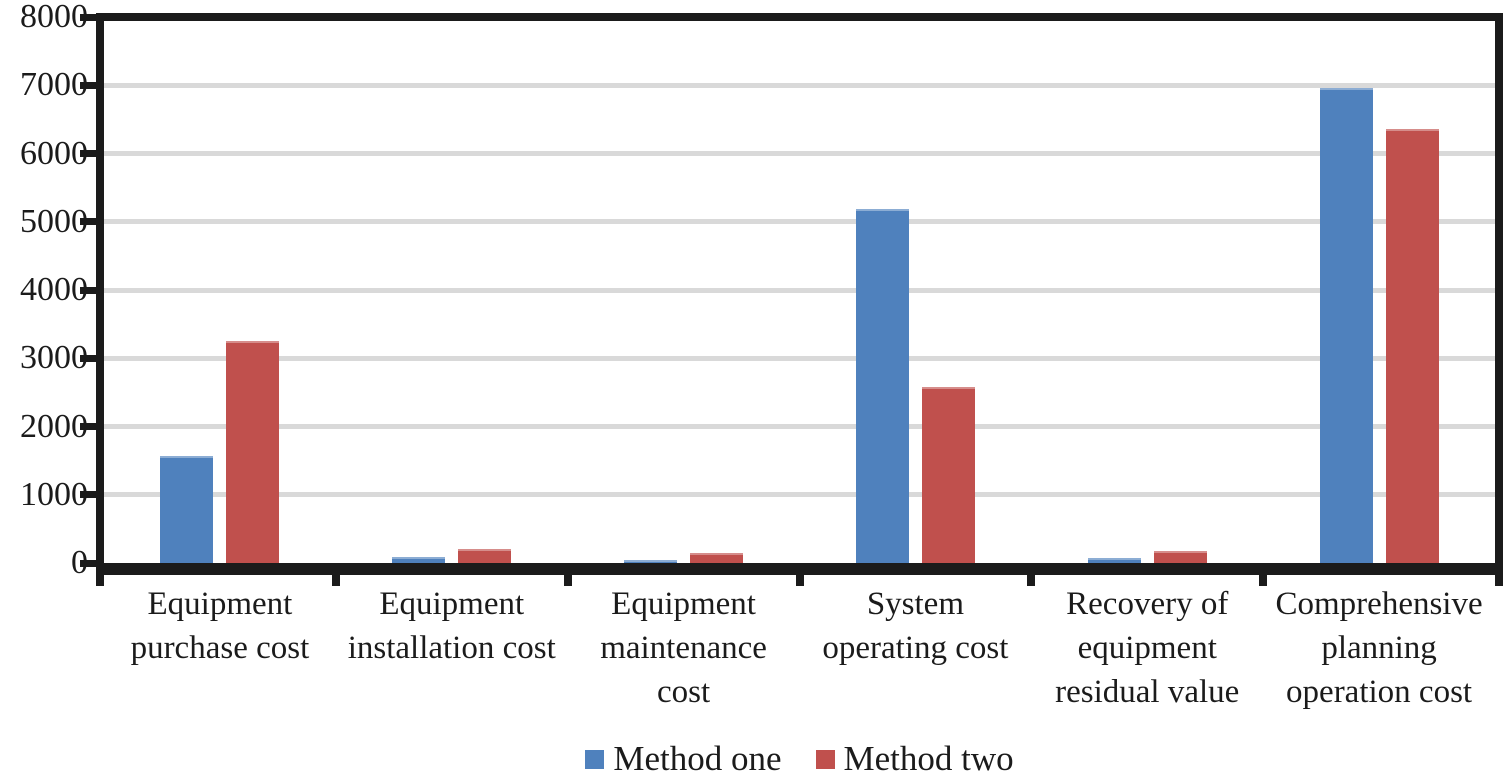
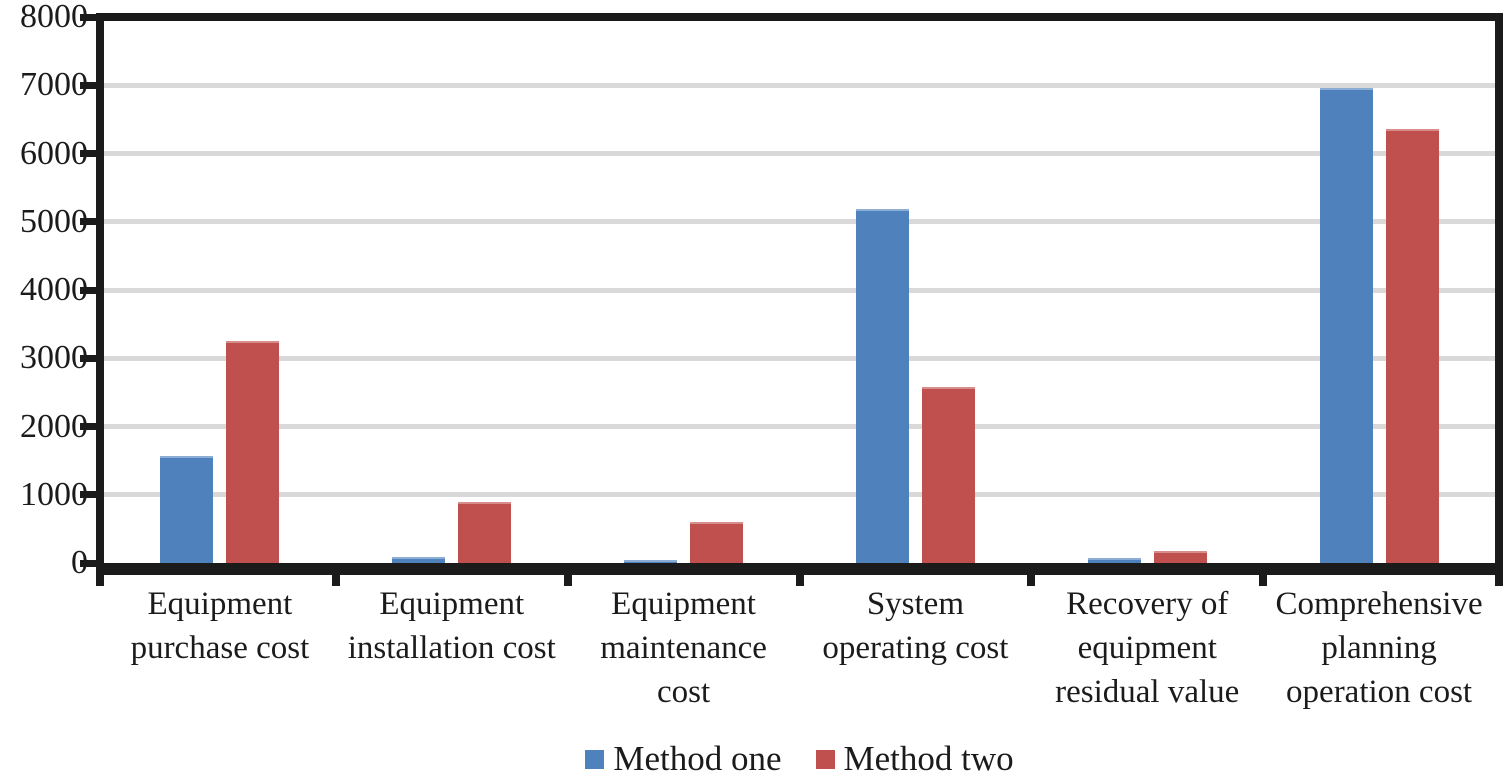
Method two/Equipment installation cost: 200 -> 900
Method two/Equipment maintenance cost: 100 -> 600
